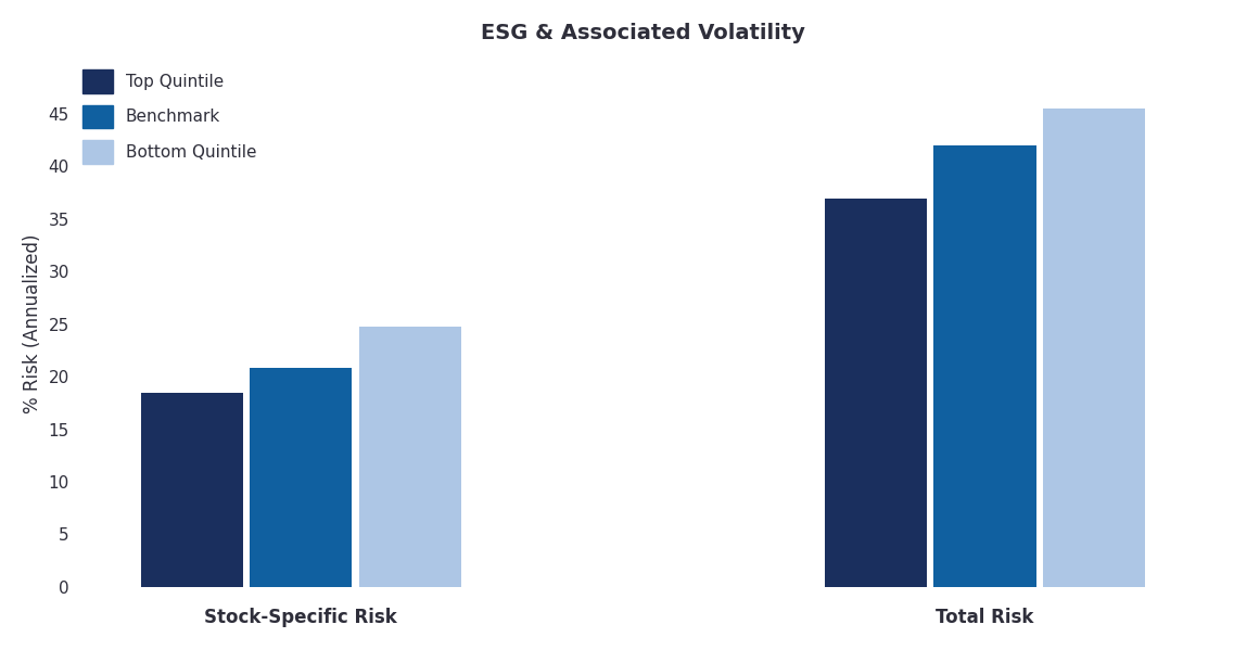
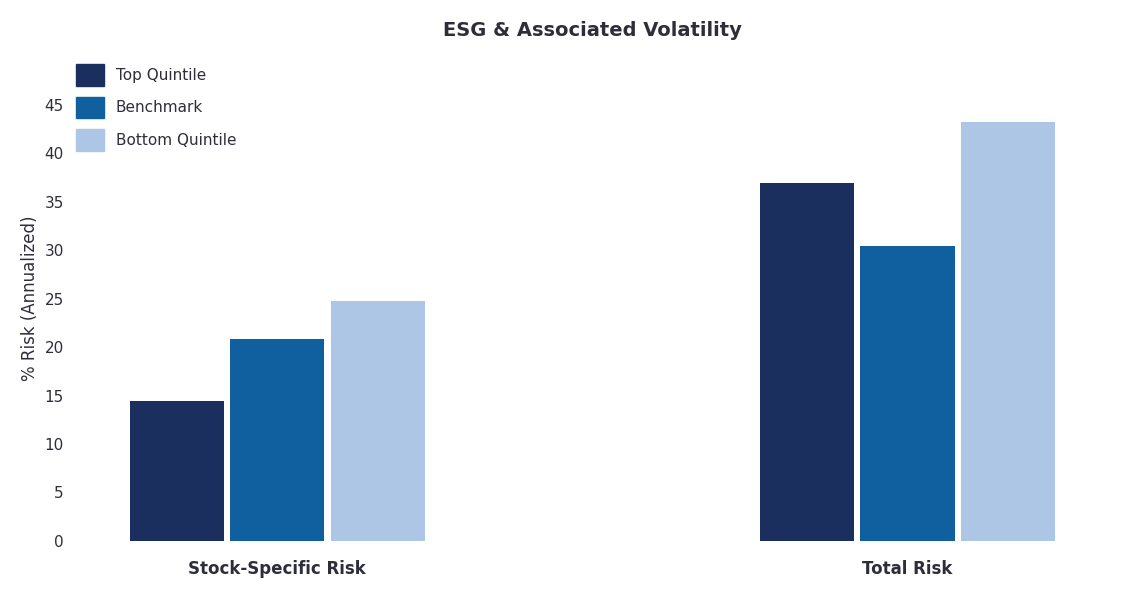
Top Quintile/Stock-Specific Risk: 18.5 -> 14.4
Benchmark/Total Risk: 42.0 -> 30.4
Bottom Quintile/Total Risk: 45.5 -> 43.2
